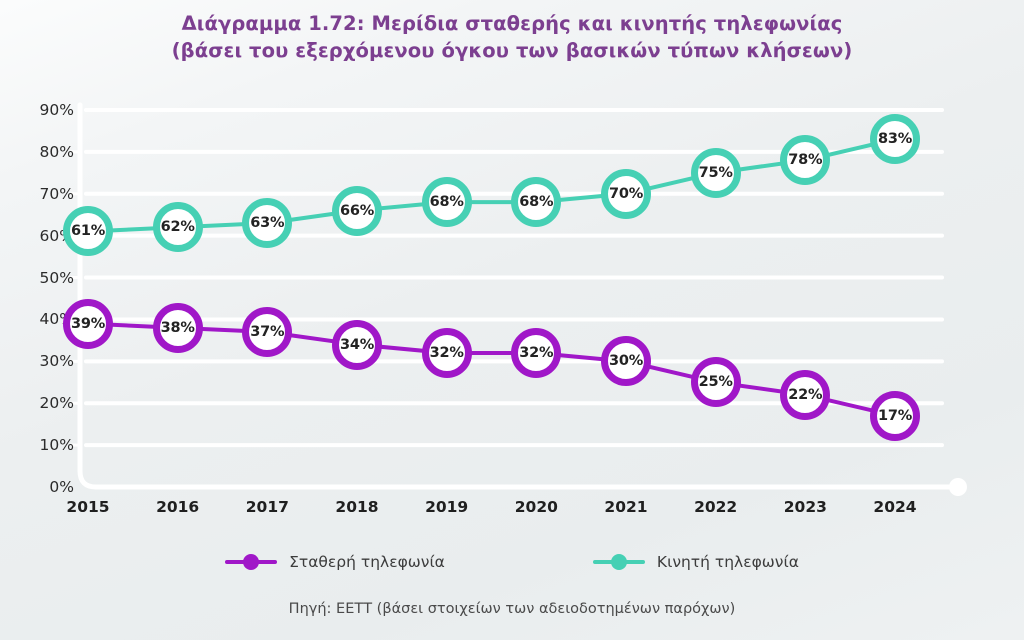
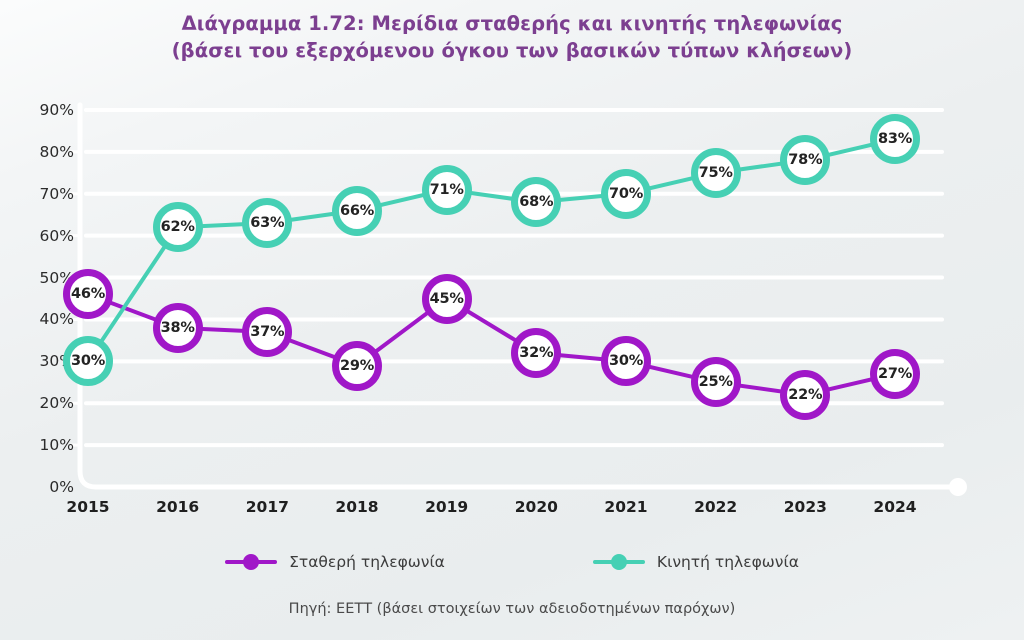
Σταθερή τηλεφωνία/2015: 39% -> 46%
Κινητή τηλεφωνία/2015: 61% -> 30%
Σταθερή τηλεφωνία/2018: 34% -> 29%
Σταθερή τηλεφωνία/2019: 32% -> 45%
Κινητή τηλεφωνία/2019: 68% -> 71%
Σταθερή τηλεφωνία/2024: 17% -> 27%
